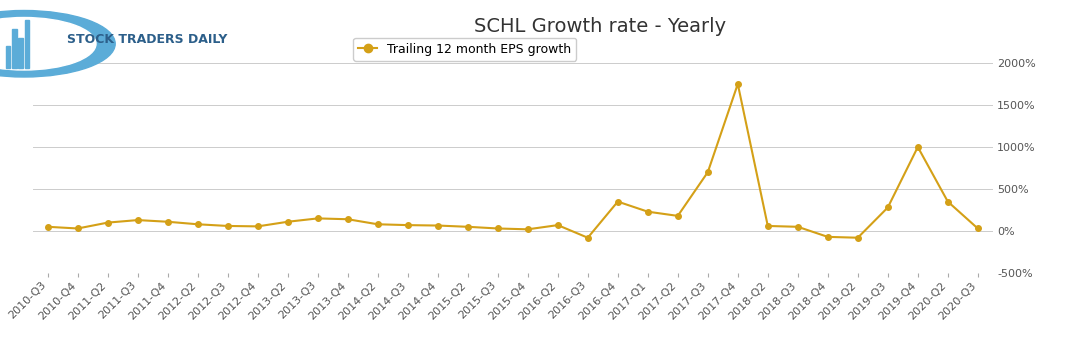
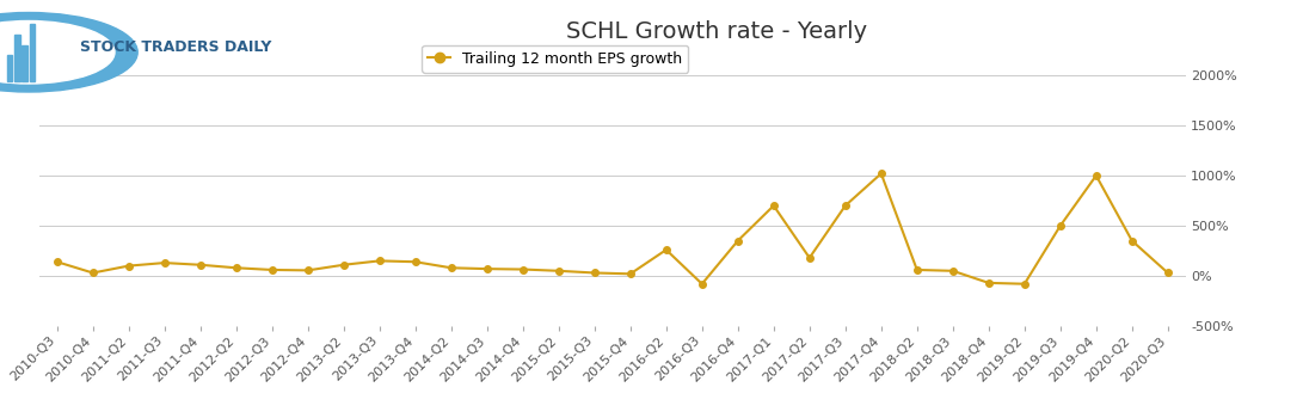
2010-Q3: 50% -> 140%
2016-Q2: 70% -> 260%
2017-Q1: 230% -> 700%
2017-Q4: 1750% -> 1020%
2019-Q3: 280% -> 500%
